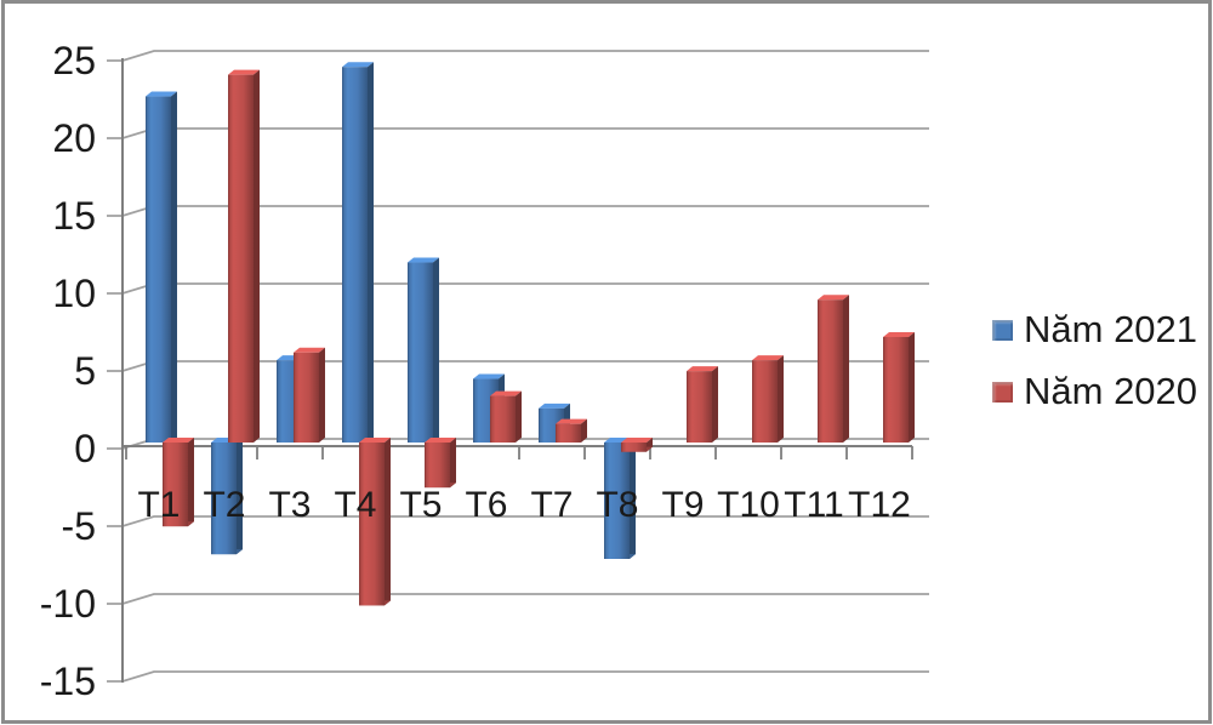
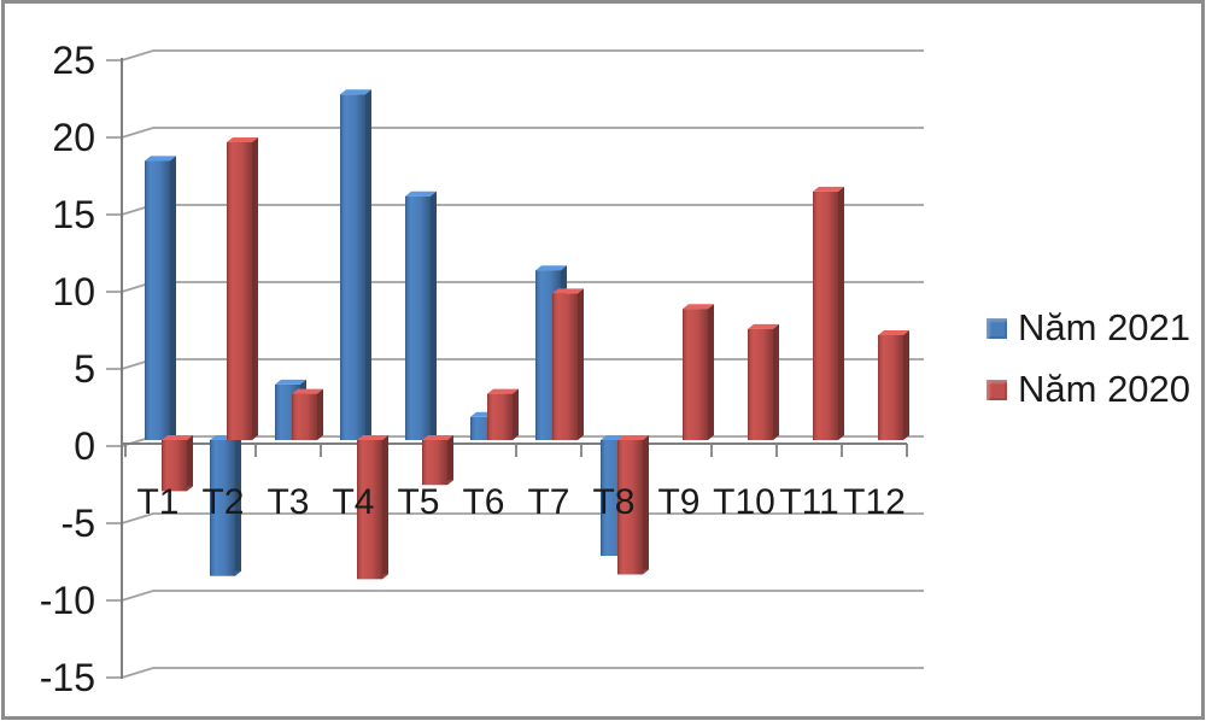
Năm 2021/T1: 22.3 -> 18.1
Năm 2020/T1: -5.4 -> -3.3
Năm 2021/T2: -7.2 -> -8.8
Năm 2020/T2: 23.7 -> 19.3
Năm 2021/T3: 5.3 -> 3.6
Năm 2020/T3: 5.8 -> 3.0
Năm 2021/T4: 24.2 -> 22.4
Năm 2020/T4: -10.5 -> -9.0
Năm 2021/T5: 11.6 -> 15.8
Năm 2021/T6: 4.1 -> 1.5
Năm 2021/T7: 2.2 -> 11.0
Năm 2020/T7: 1.2 -> 9.5
Năm 2020/T8: -0.6 -> -8.7
Năm 2020/T9: 4.6 -> 8.5
Năm 2020/T10: 5.3 -> 7.2
Năm 2020/T11: 9.2 -> 16.1
